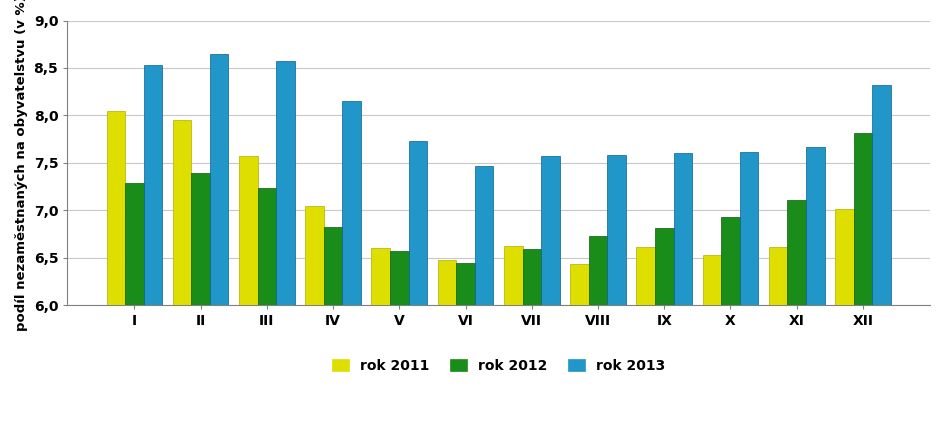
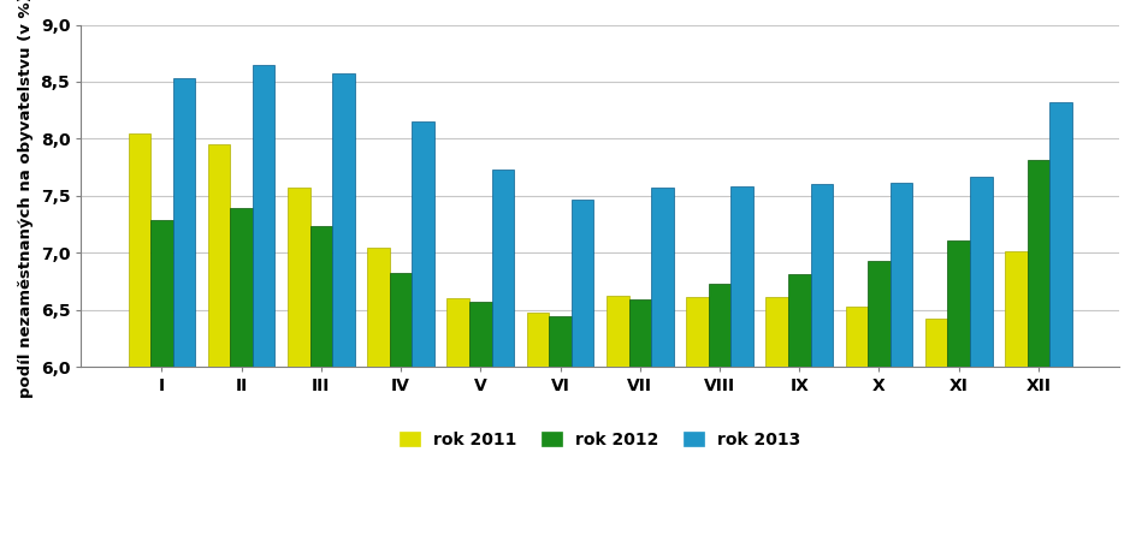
rok 2011/VIII: 6,44 -> 6,62
rok 2011/XI: 6,62 -> 6,43
